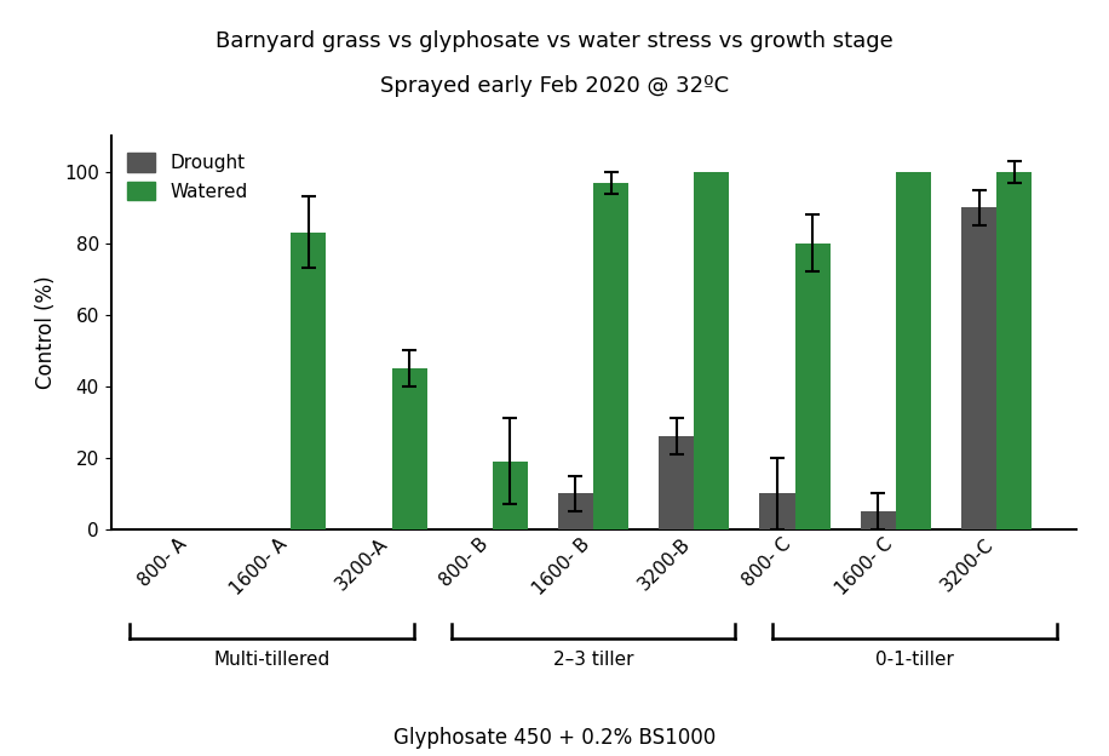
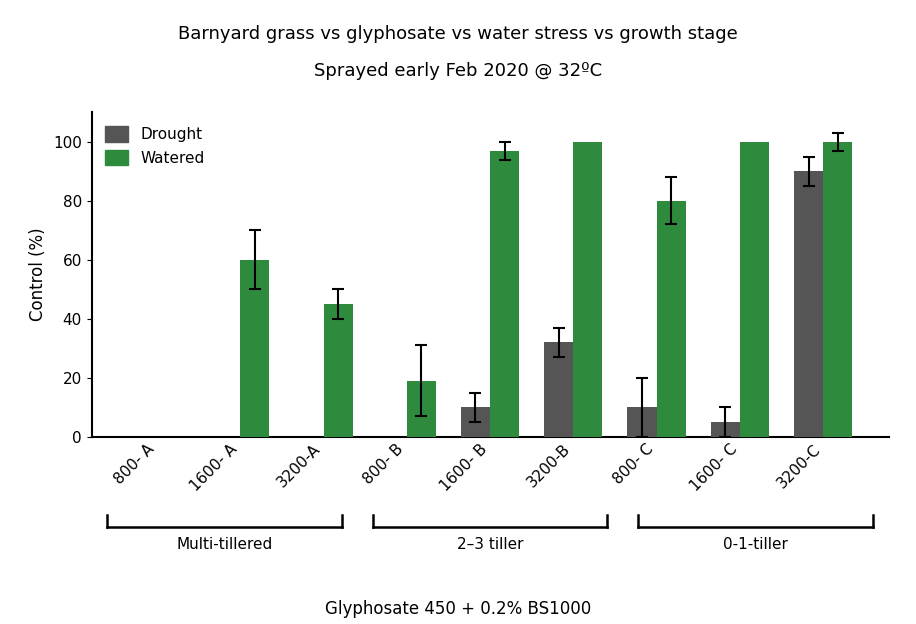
Watered/1600- A: 83 -> 60
Drought/3200-B: 26 -> 32
